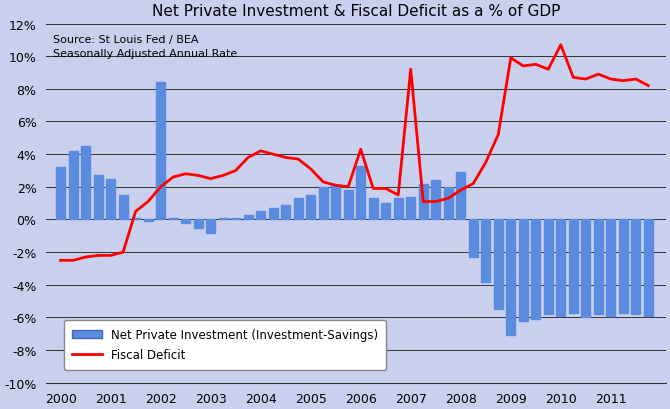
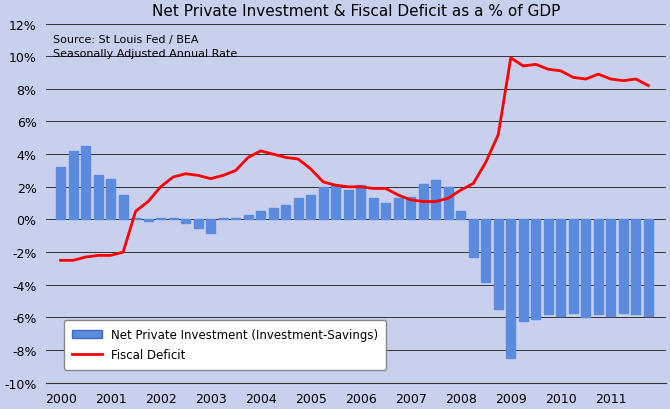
Net Private Investment (Investment-Savings)/2002: 8.4% -> 0.1%
Net Private Investment (Investment-Savings)/2006: 3.3% -> 2.1%
Fiscal Deficit/2006: 4.3% -> 2.0%
Fiscal Deficit/2007: 9.2% -> 1.2%
Net Private Investment (Investment-Savings)/2008: 2.9% -> 0.5%
Net Private Investment (Investment-Savings)/2009: -7.1% -> -8.5%
Fiscal Deficit/2010: 10.7% -> 9.1%
